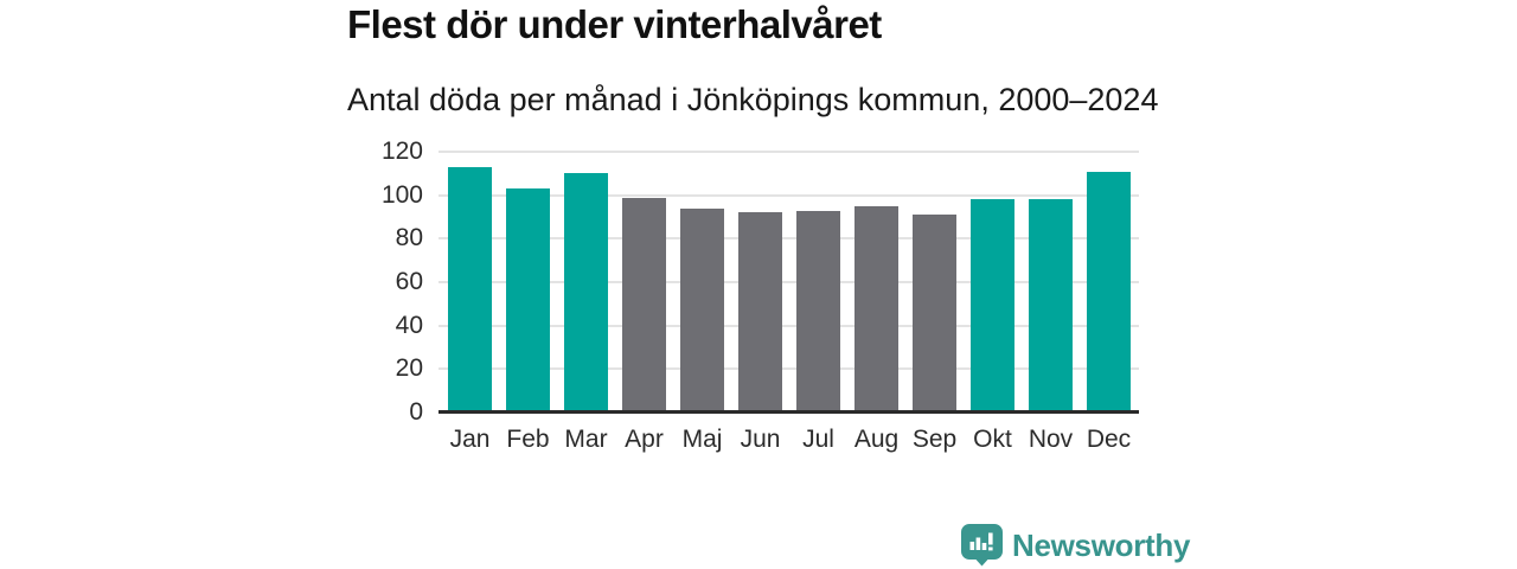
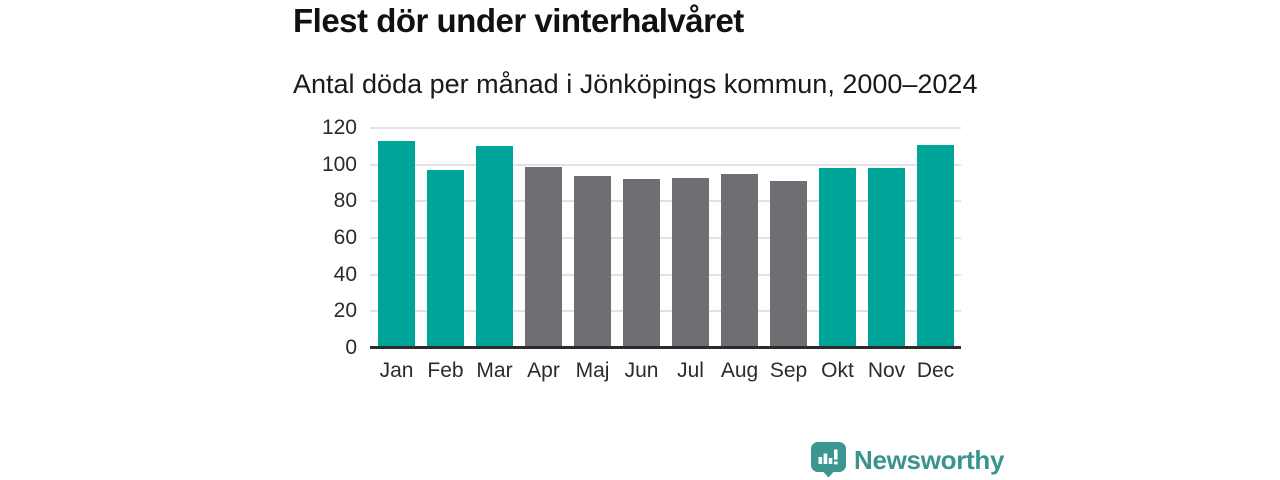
Feb: 103 -> 97
